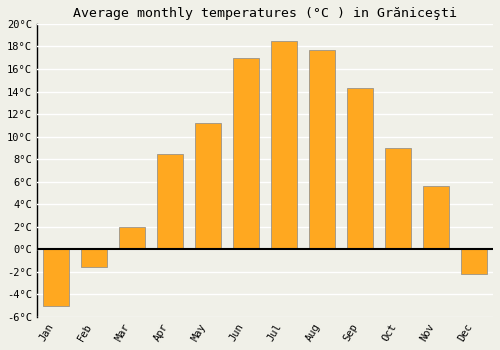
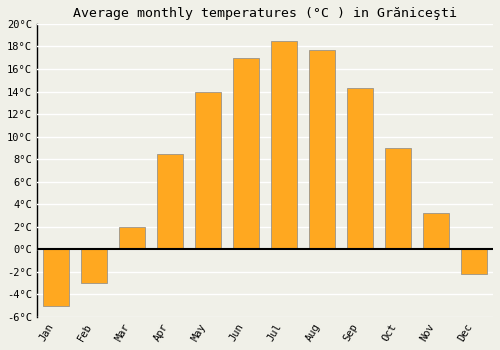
Feb: -1.6°C -> -3.0°C
May: 11.2°C -> 14.0°C
Nov: 5.6°C -> 3.2°C
